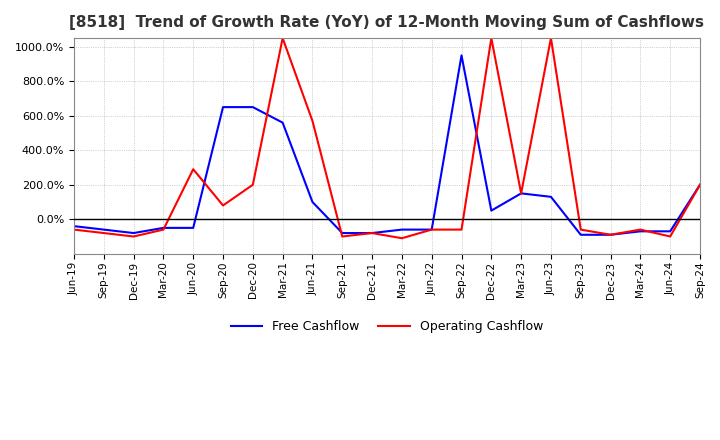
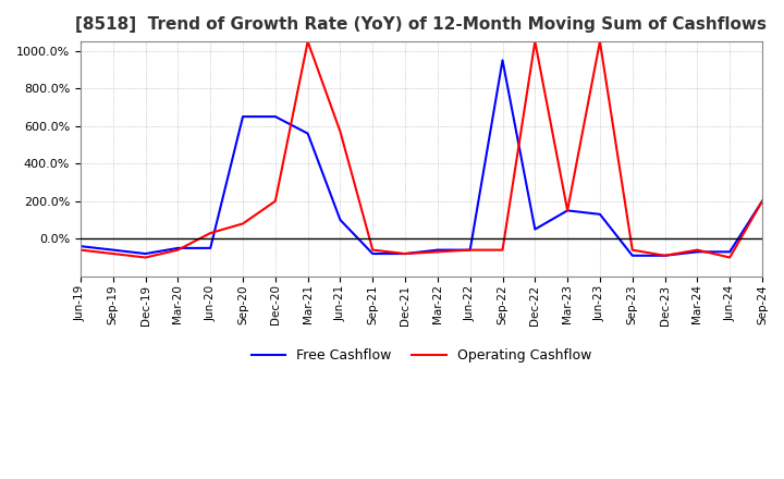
Operating Cashflow/Jun-20: 290% -> 30%
Operating Cashflow/Sep-21: -100% -> -60%
Operating Cashflow/Mar-22: -110% -> -70%
